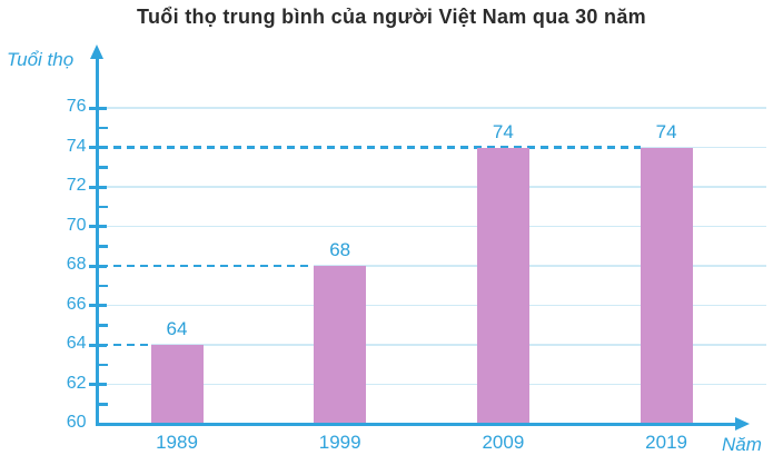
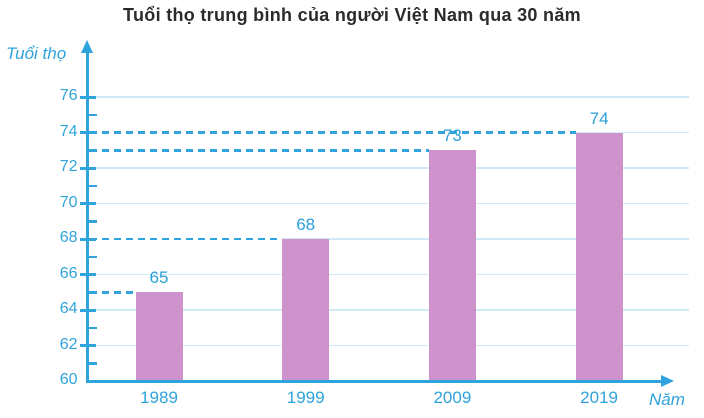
1989: 64 -> 65
2009: 74 -> 73
